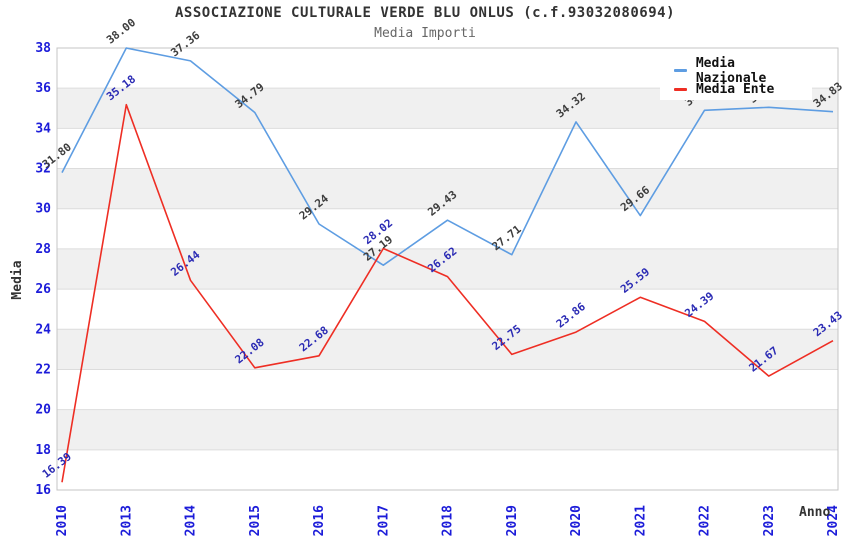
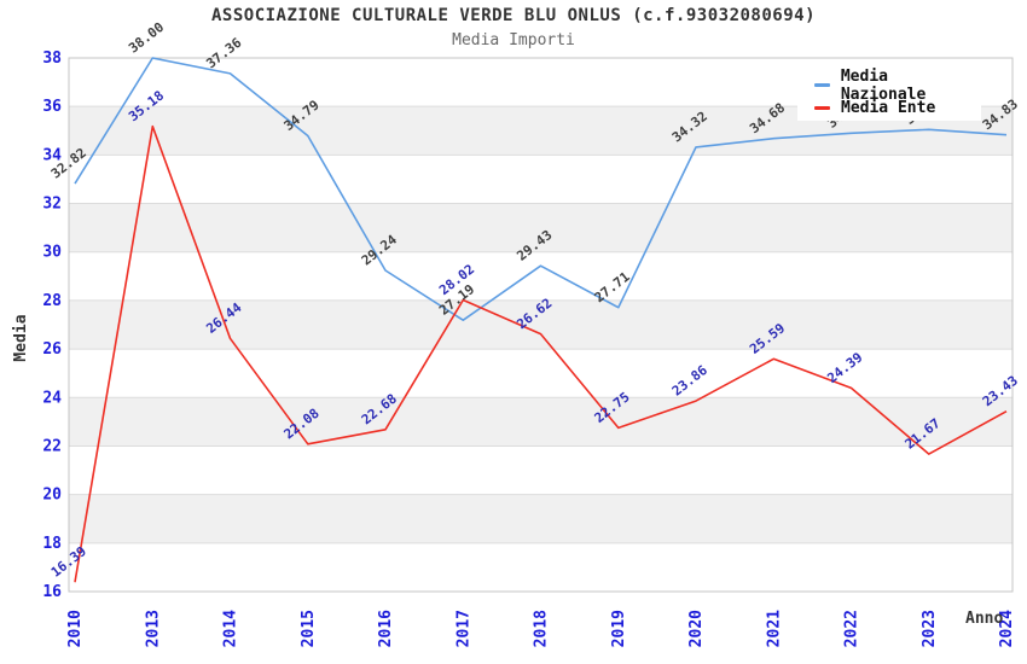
Media Nazionale/2010: 31.80 -> 32.82
Media Nazionale/2021: 29.66 -> 34.68
